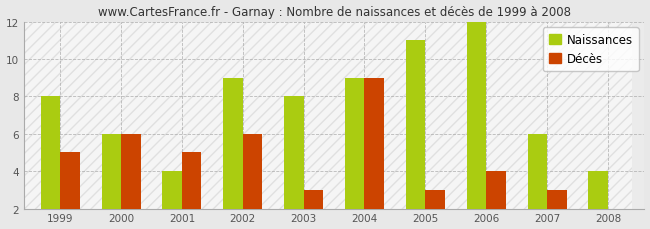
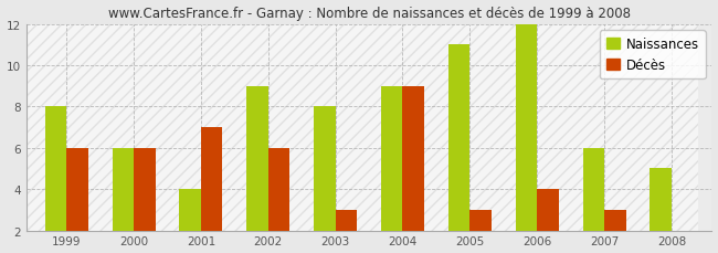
Décès/1999: 5 -> 6
Décès/2001: 5 -> 7
Naissances/2008: 4 -> 5
